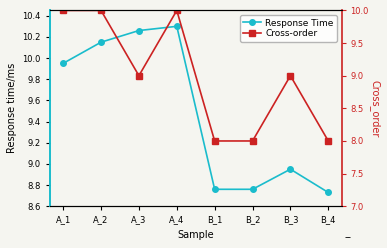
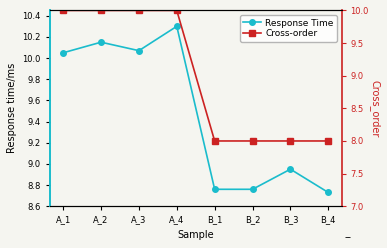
Response Time/A_1: 9.95 -> 10.05
Response Time/A_3: 10.26 -> 10.07
Cross-order/A_3: 9 -> 10
Cross-order/B_3: 9 -> 8
